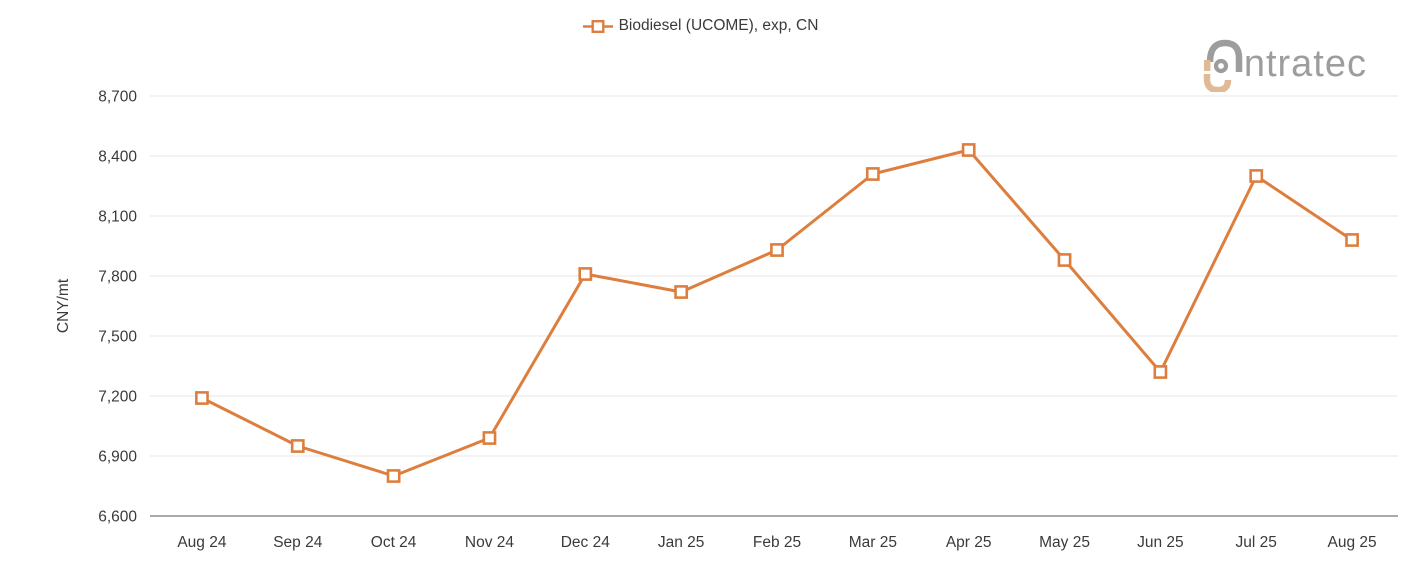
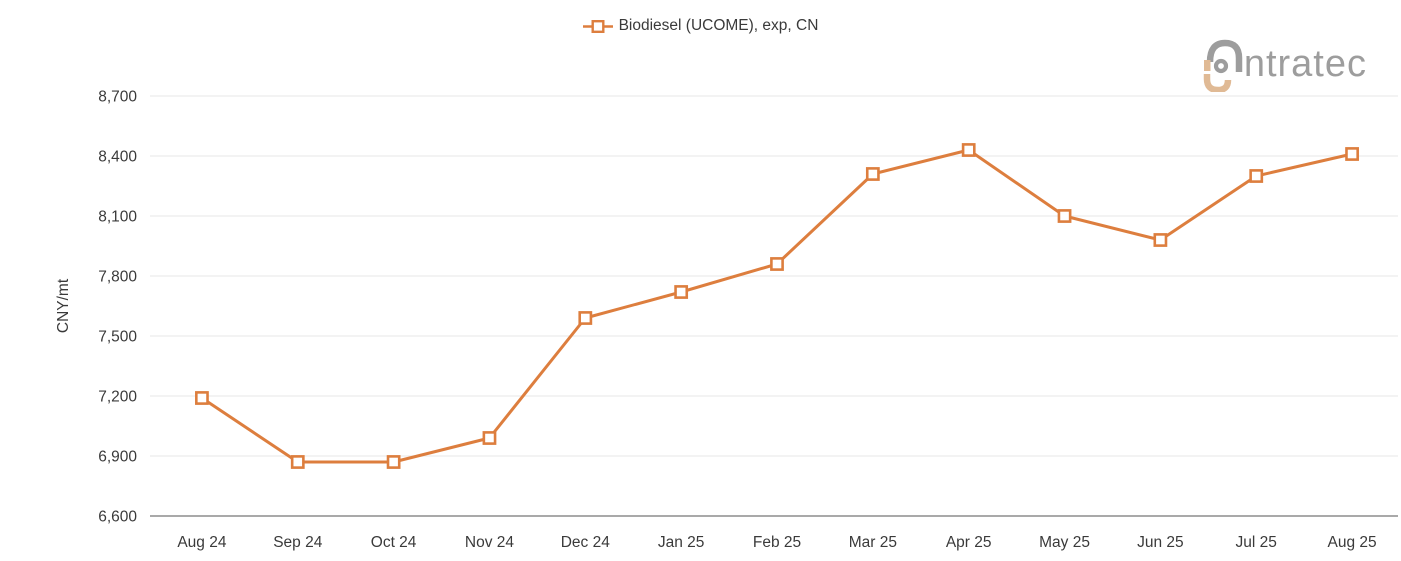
Sep 24: 6950 -> 6870
Oct 24: 6800 -> 6870
Dec 24: 7810 -> 7590
Feb 25: 7930 -> 7860
May 25: 7880 -> 8100
Jun 25: 7320 -> 7980
Aug 25: 7980 -> 8410
